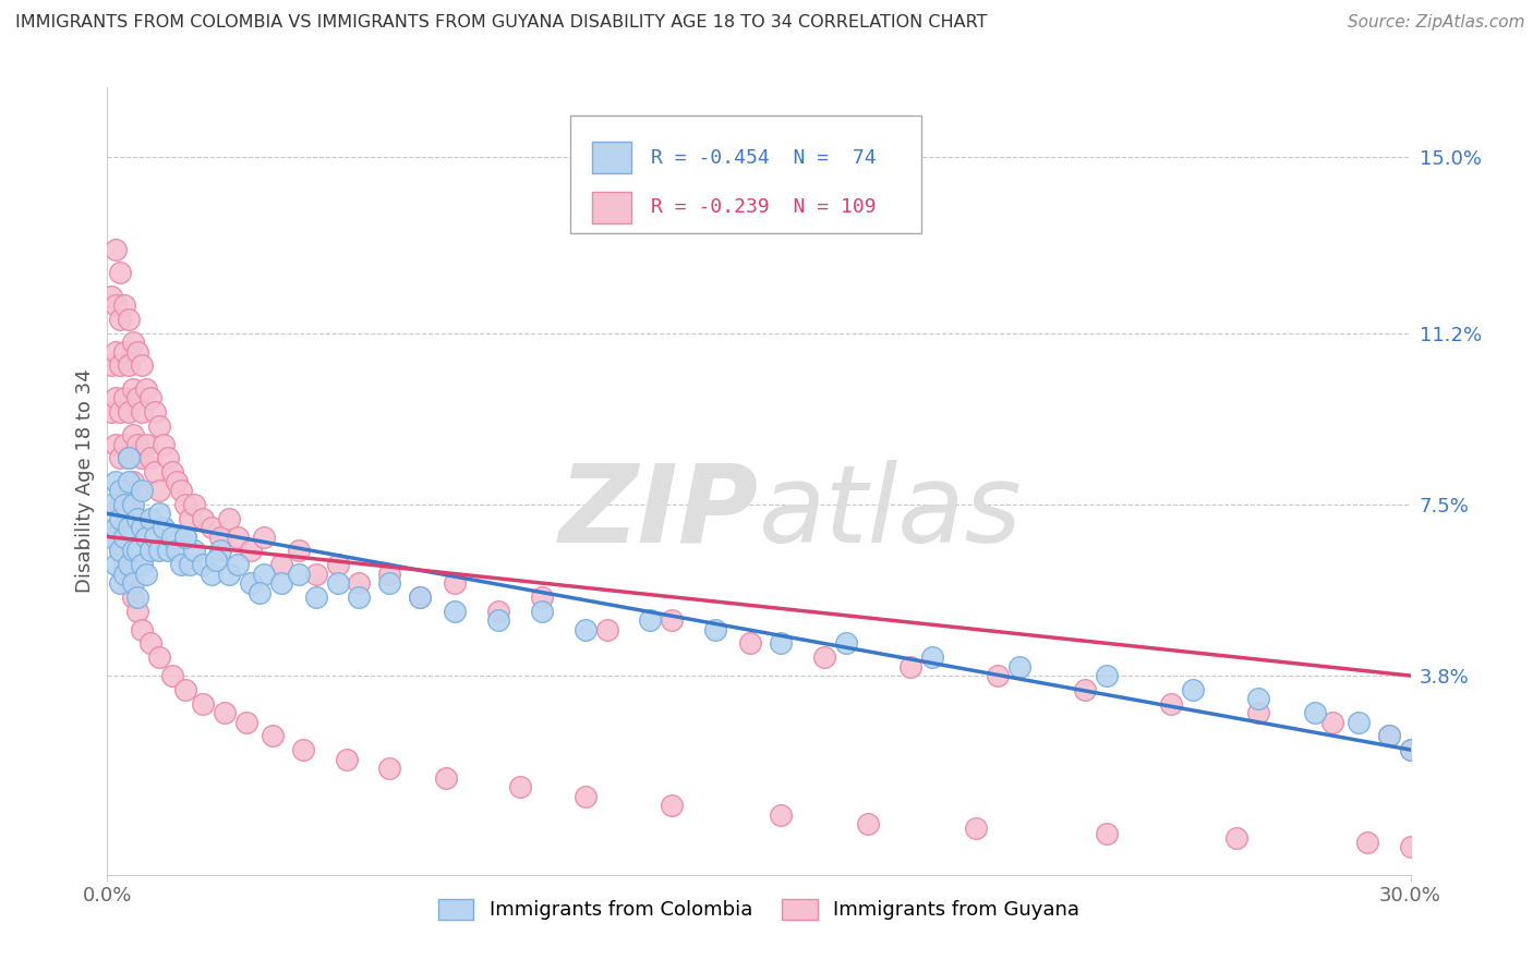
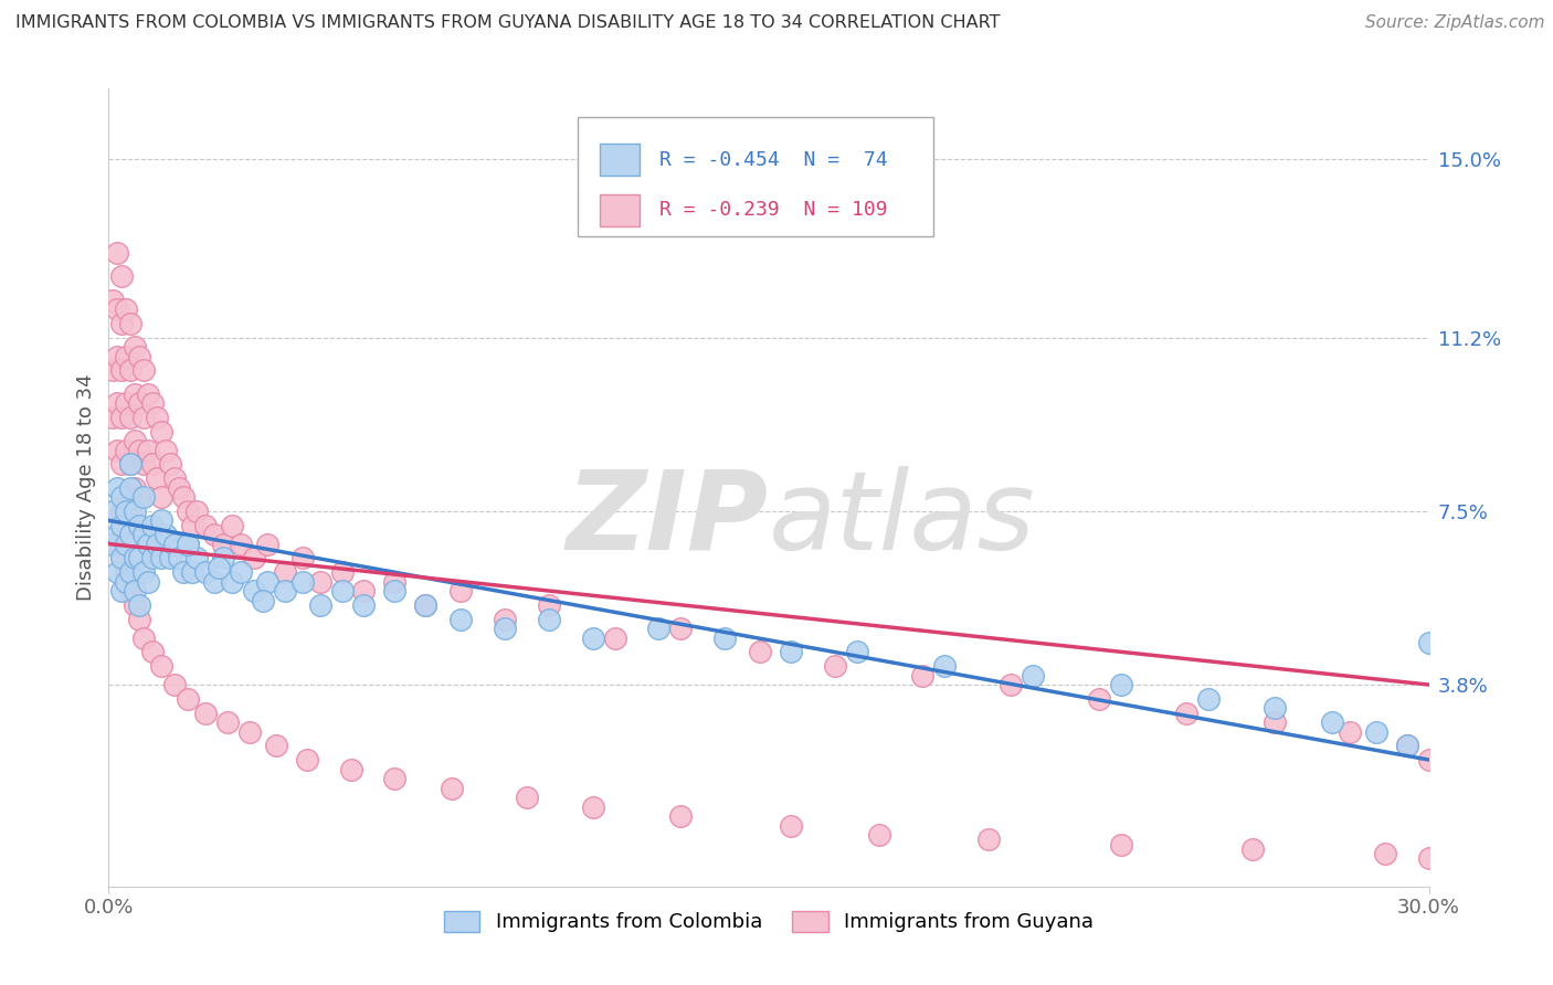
Immigrants from Colombia/30.0%: 2.2% -> 4.7%
